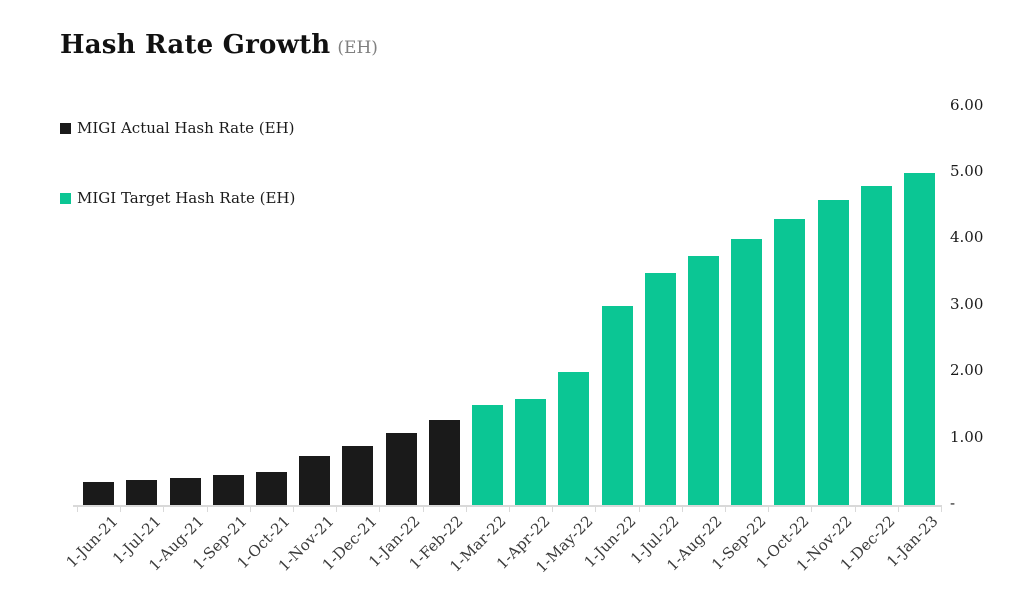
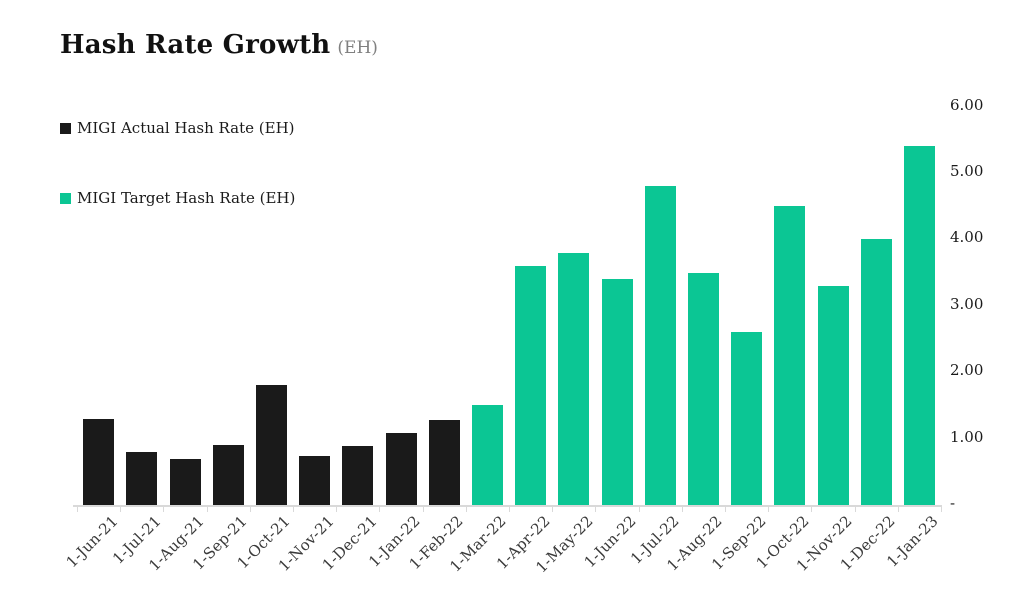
MIGI Actual Hash Rate (EH)/1-Jun-21: 0.3 -> 1.3
MIGI Actual Hash Rate (EH)/1-Jul-21: 0.4 -> 0.8
MIGI Actual Hash Rate (EH)/1-Aug-21: 0.4 -> 0.7
MIGI Actual Hash Rate (EH)/1-Sep-21: 0.5 -> 0.9
MIGI Actual Hash Rate (EH)/1-Oct-21: 0.5 -> 1.8
MIGI Target Hash Rate (EH)/1-Apr-22: 1.6 -> 3.6
MIGI Target Hash Rate (EH)/1-May-22: 2.0 -> 3.8
MIGI Target Hash Rate (EH)/1-Jun-22: 3.0 -> 3.4
MIGI Target Hash Rate (EH)/1-Jul-22: 3.5 -> 4.8
MIGI Target Hash Rate (EH)/1-Aug-22: 3.8 -> 3.5
MIGI Target Hash Rate (EH)/1-Sep-22: 4.0 -> 2.6
MIGI Target Hash Rate (EH)/1-Oct-22: 4.3 -> 4.5
MIGI Target Hash Rate (EH)/1-Nov-22: 4.6 -> 3.3
MIGI Target Hash Rate (EH)/1-Dec-22: 4.8 -> 4.0
MIGI Target Hash Rate (EH)/1-Jan-23: 5.0 -> 5.4
